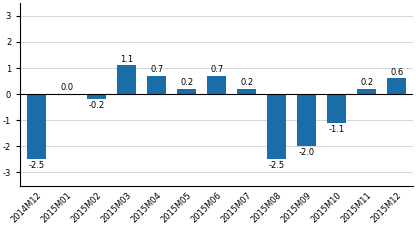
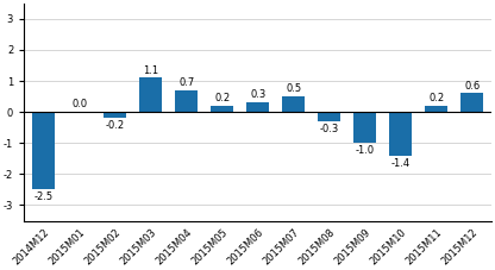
2015M06: 0.7 -> 0.3
2015M07: 0.2 -> 0.5
2015M08: -2.5 -> -0.3
2015M09: -2.0 -> -1.0
2015M10: -1.1 -> -1.4
